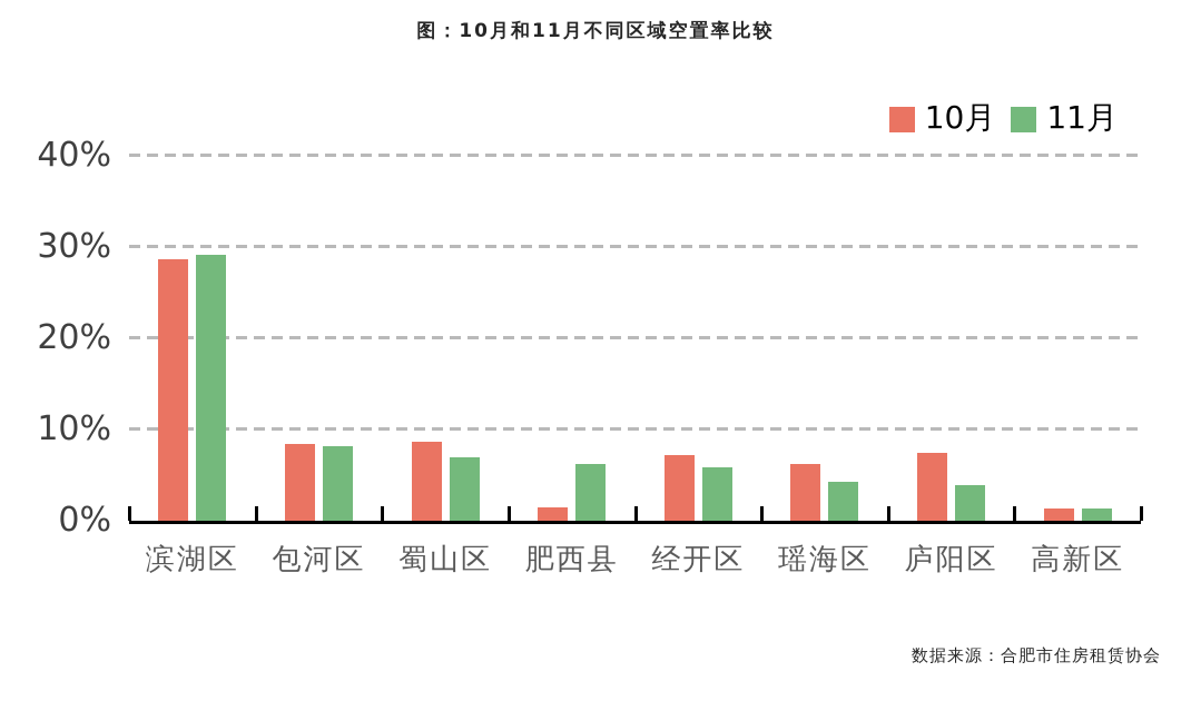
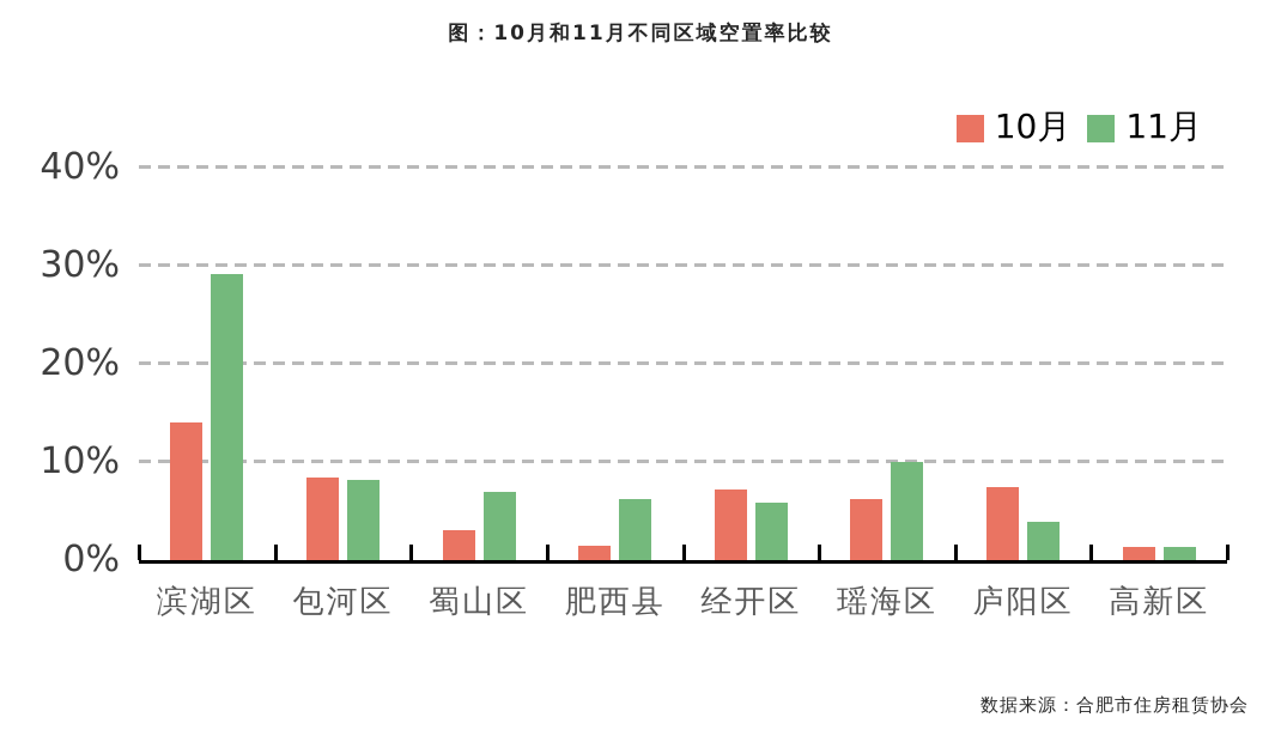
10月/滨湖区: 29% -> 14%
10月/蜀山区: 9% -> 3%
11月/瑶海区: 4% -> 10%
